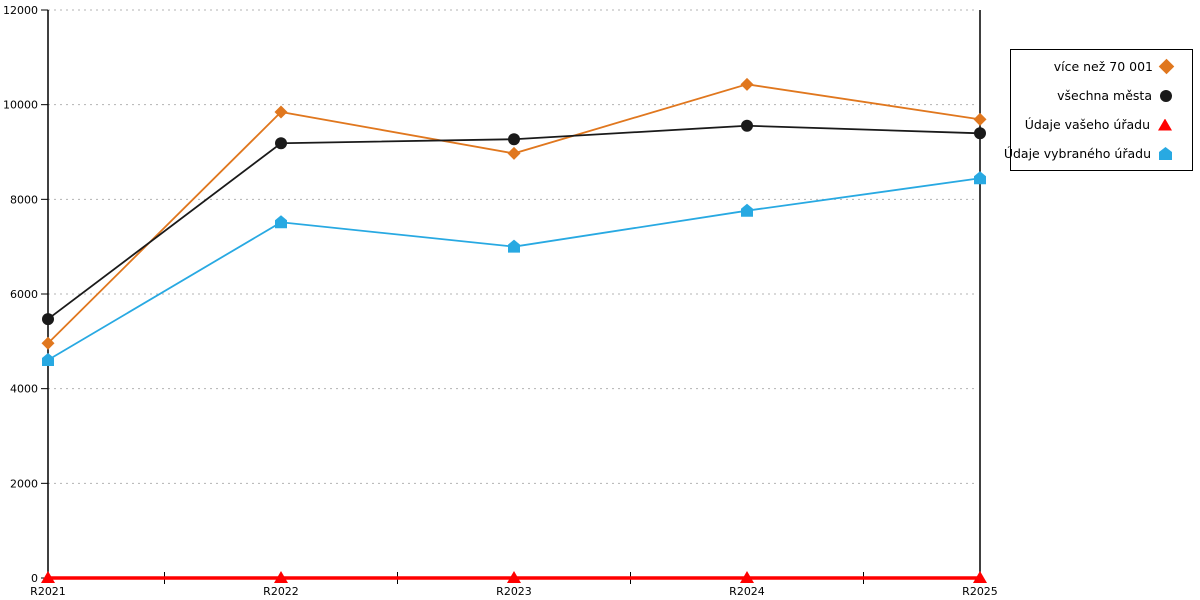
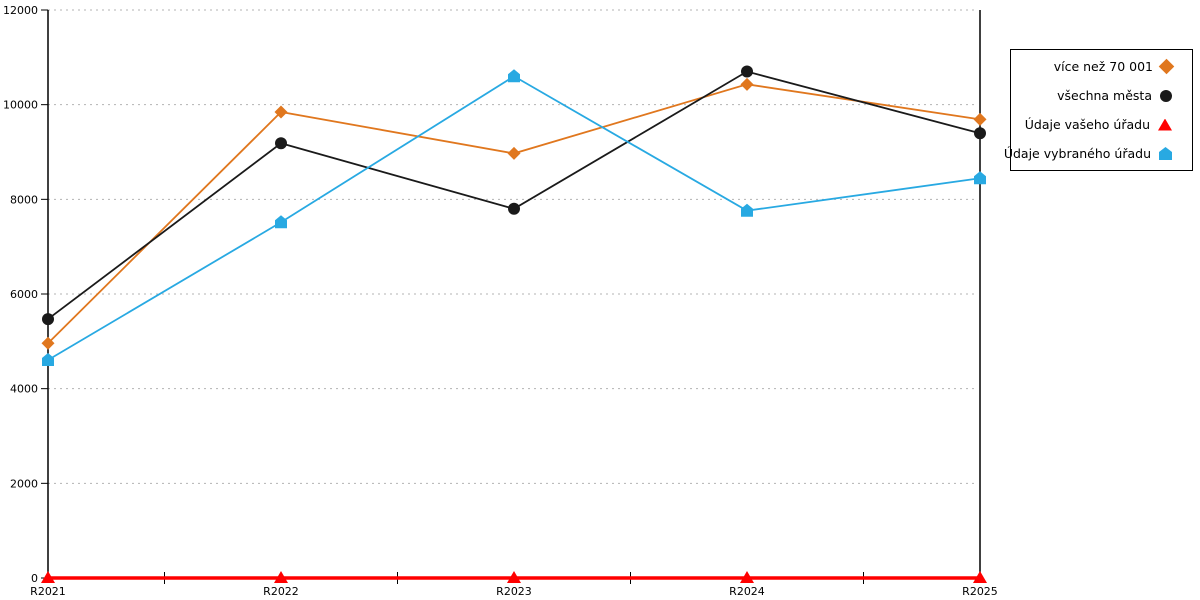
všechna města/R2023: 9300 -> 7800
Údaje vybraného úřadu/R2023: 7000 -> 10600
všechna města/R2024: 9600 -> 10700
